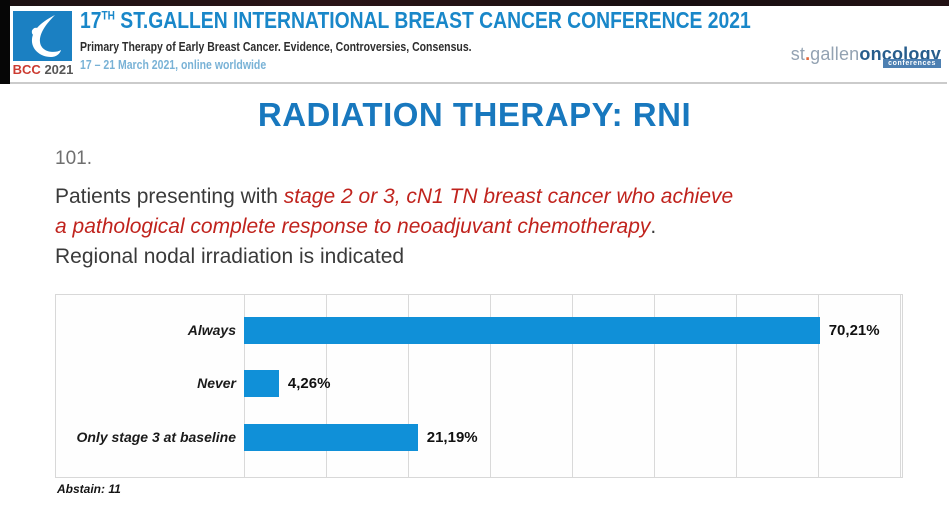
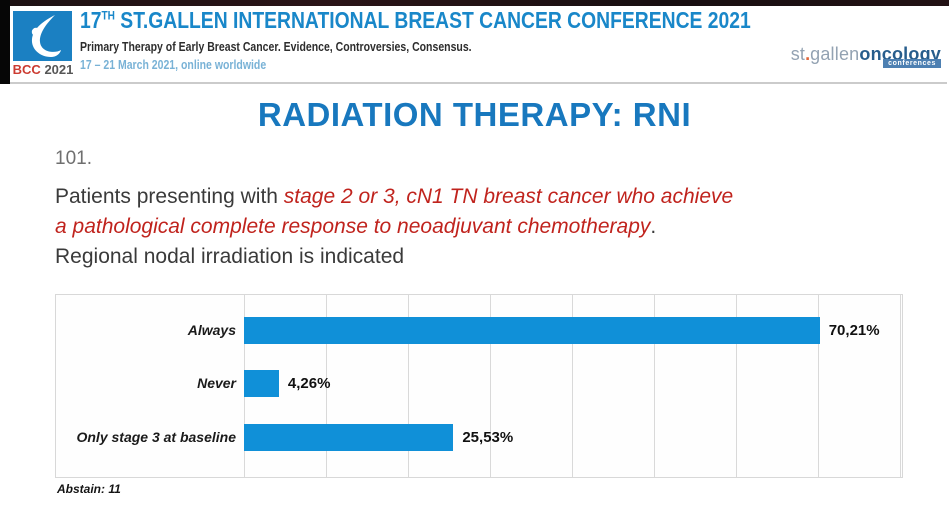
Only stage 3 at baseline: 21,19% -> 25,53%
